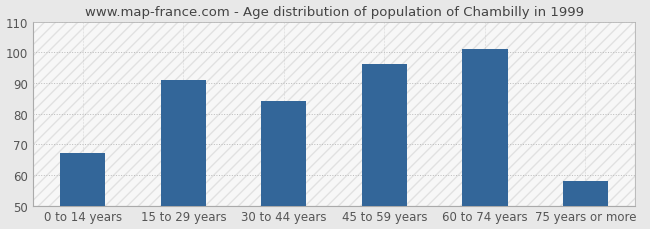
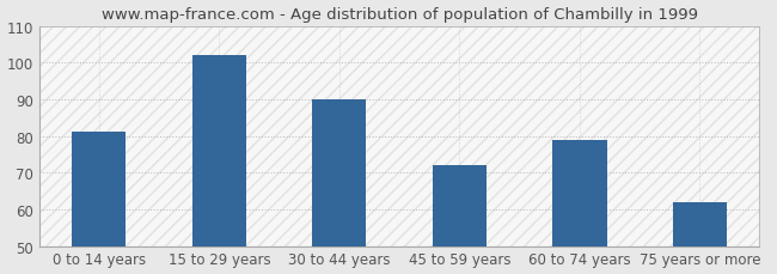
0 to 14 years: 67 -> 81
15 to 29 years: 91 -> 102
30 to 44 years: 84 -> 90
45 to 59 years: 96 -> 72
60 to 74 years: 101 -> 79
75 years or more: 58 -> 62
